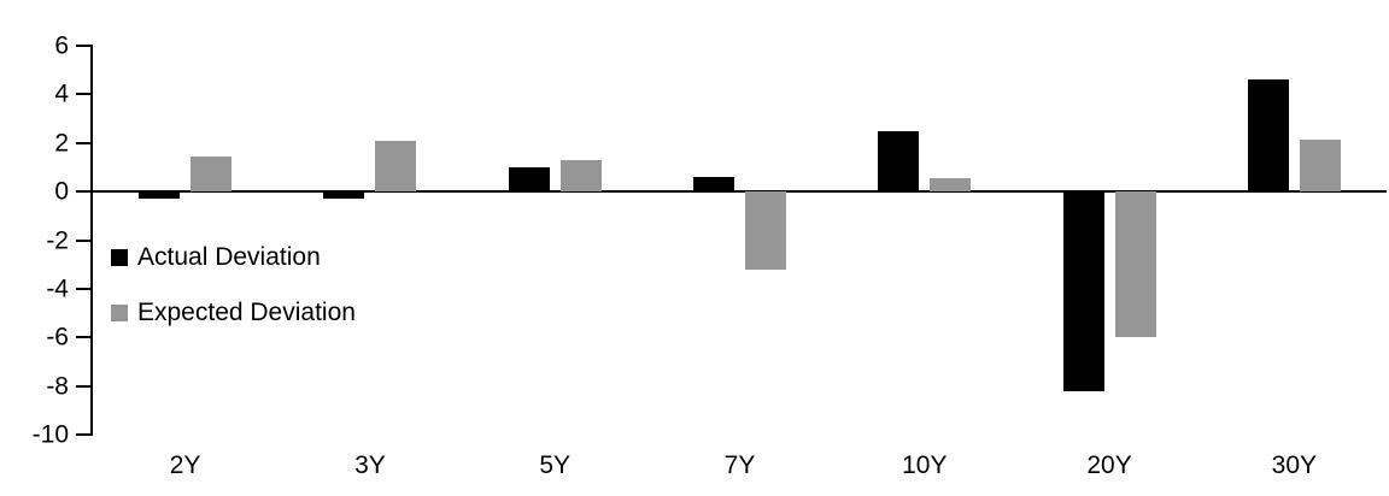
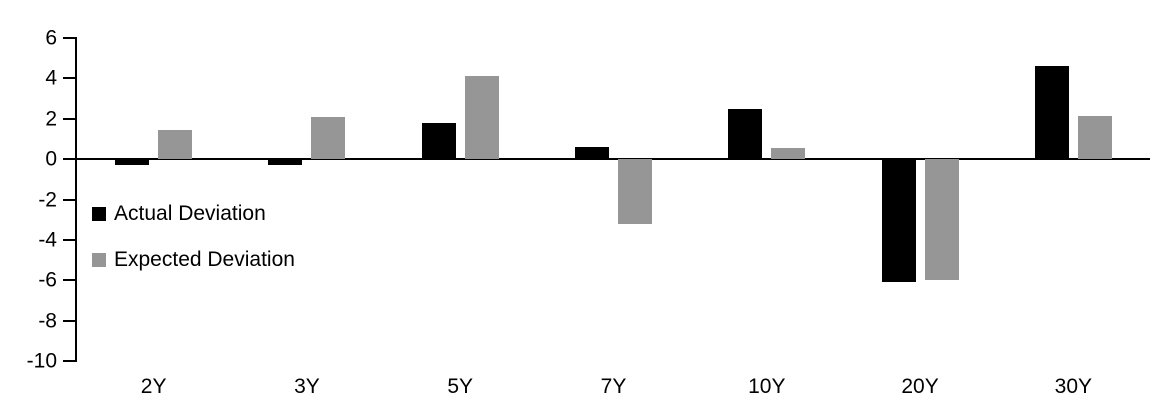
Actual Deviation/5Y: 1.0 -> 1.8
Expected Deviation/5Y: 1.3 -> 4.1
Actual Deviation/20Y: -8.2 -> -6.1
